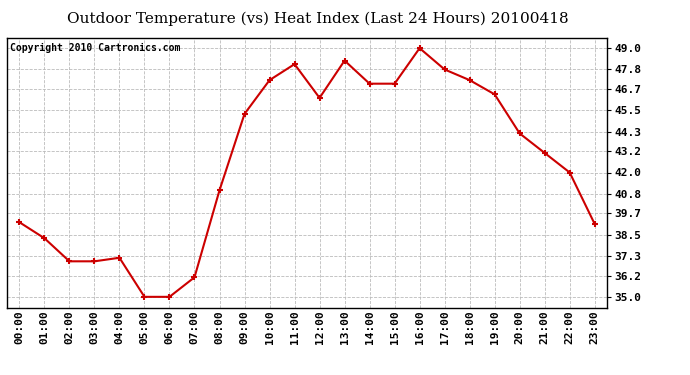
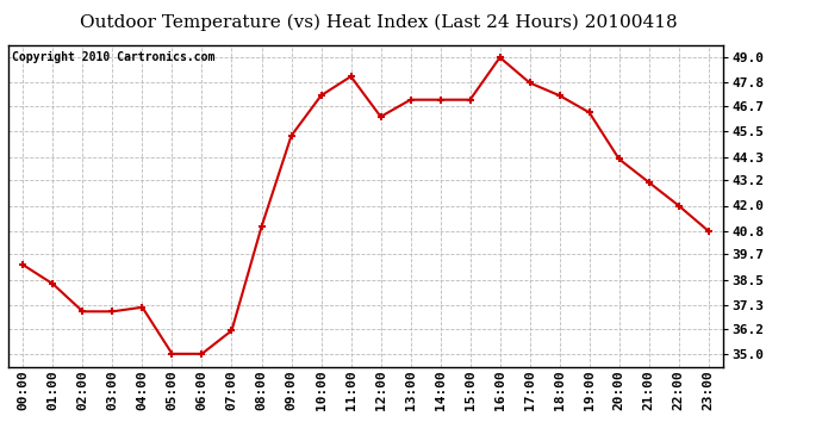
13:00: 48.3 -> 47.0
23:00: 39.1 -> 40.8
